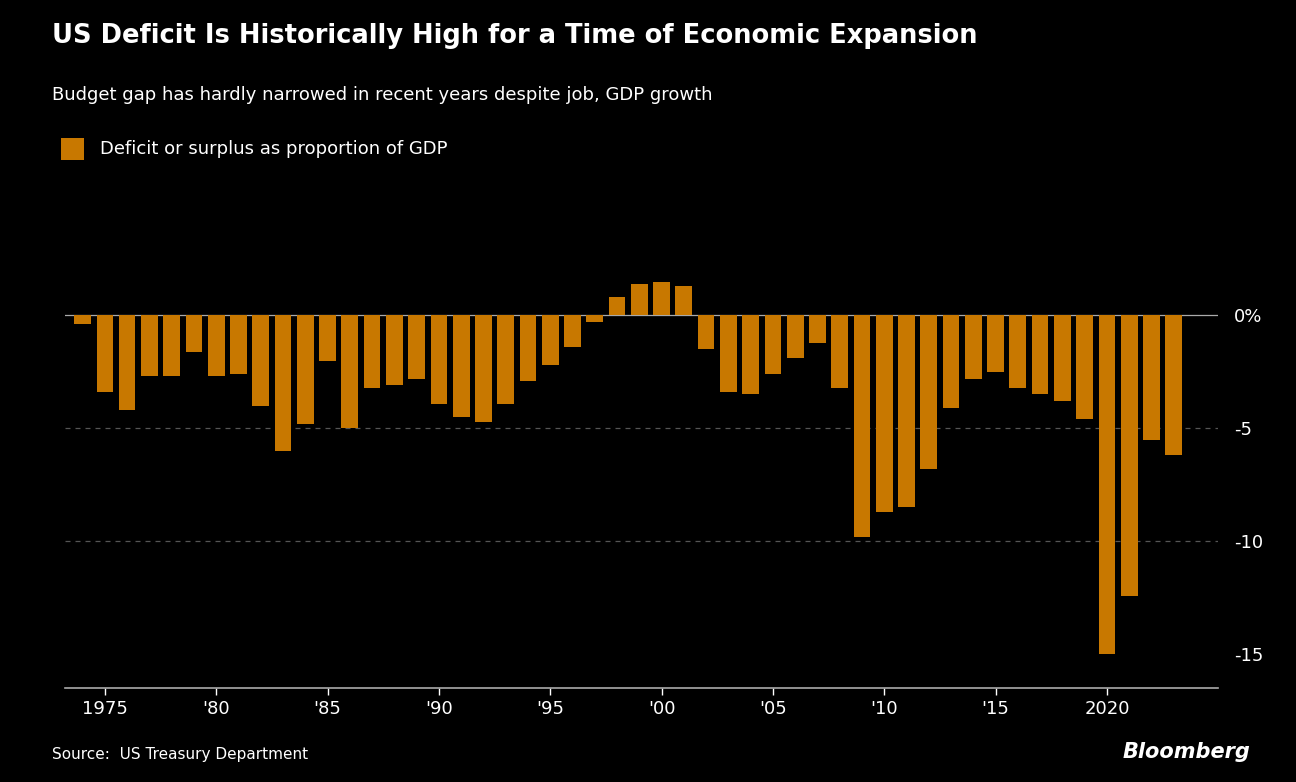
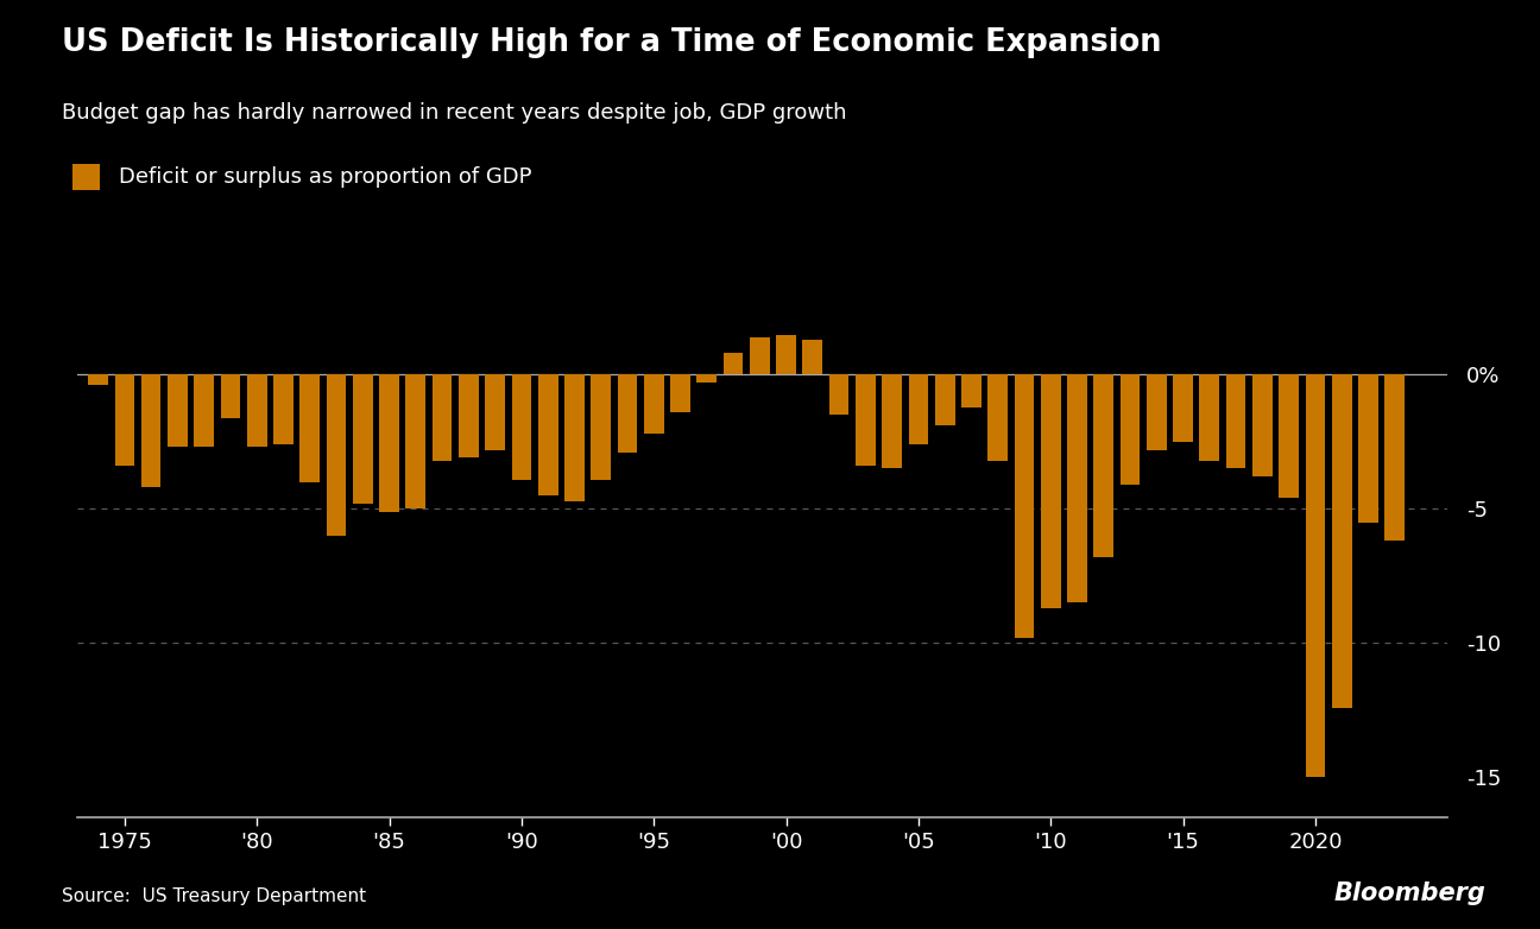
'85: -2.0 -> -5.1
